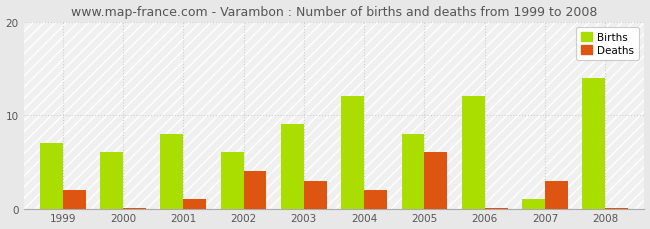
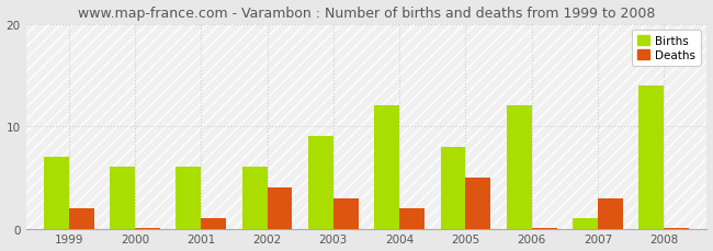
Births/2001: 8 -> 6
Deaths/2005: 6.0 -> 5.0
